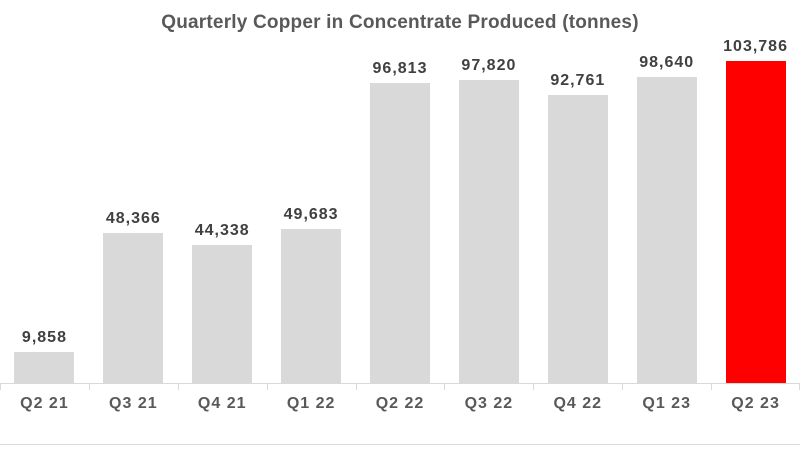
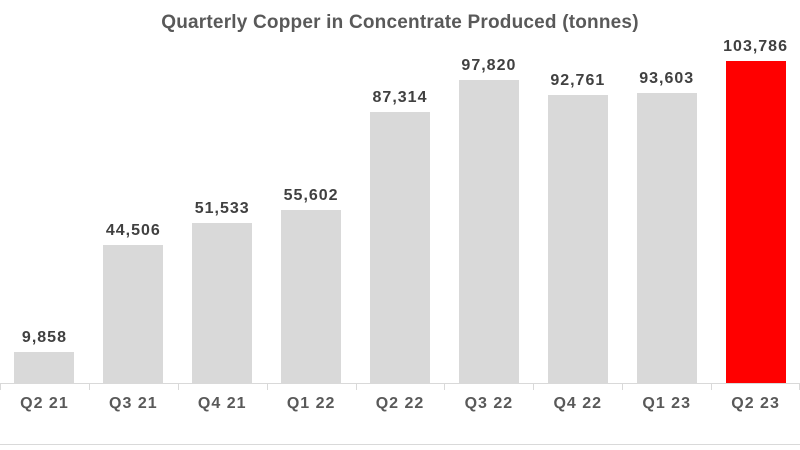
Q3 21: 48,366 -> 44,506
Q4 21: 44,338 -> 51,533
Q1 22: 49,683 -> 55,602
Q2 22: 96,813 -> 87,314
Q1 23: 98,640 -> 93,603
